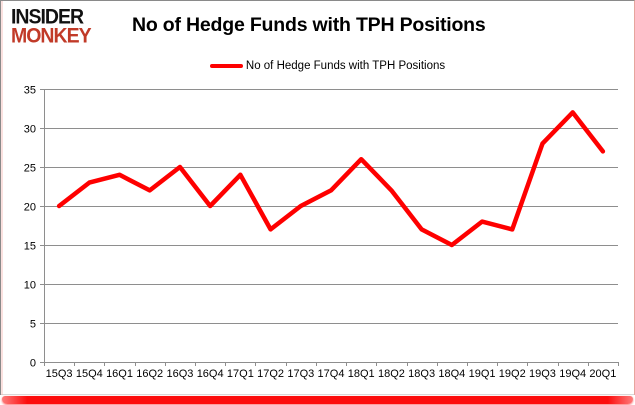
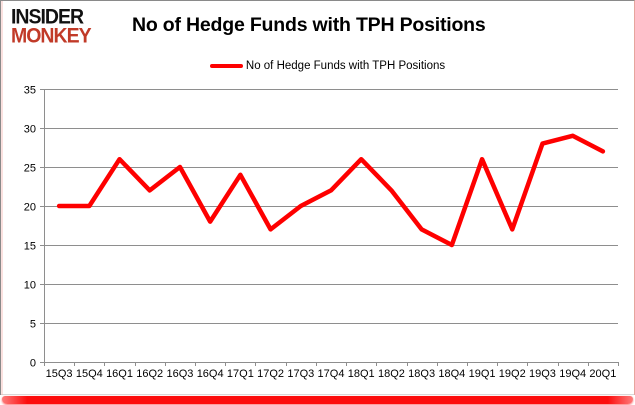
15Q4: 23 -> 20
16Q1: 24 -> 26
16Q4: 20 -> 18
19Q1: 18 -> 26
19Q4: 32 -> 29
